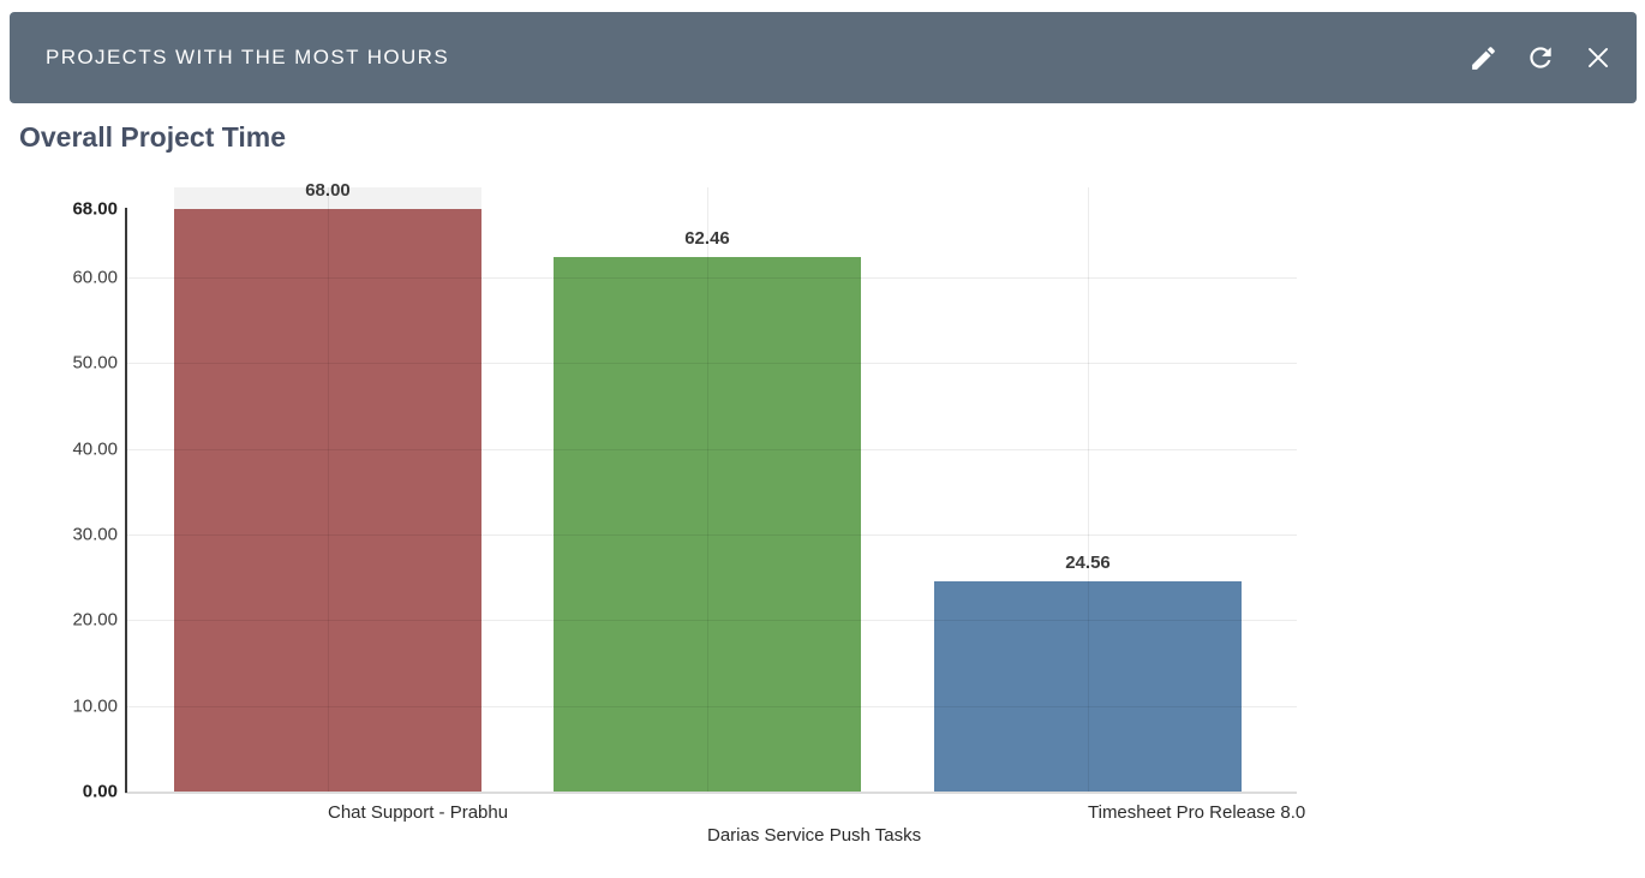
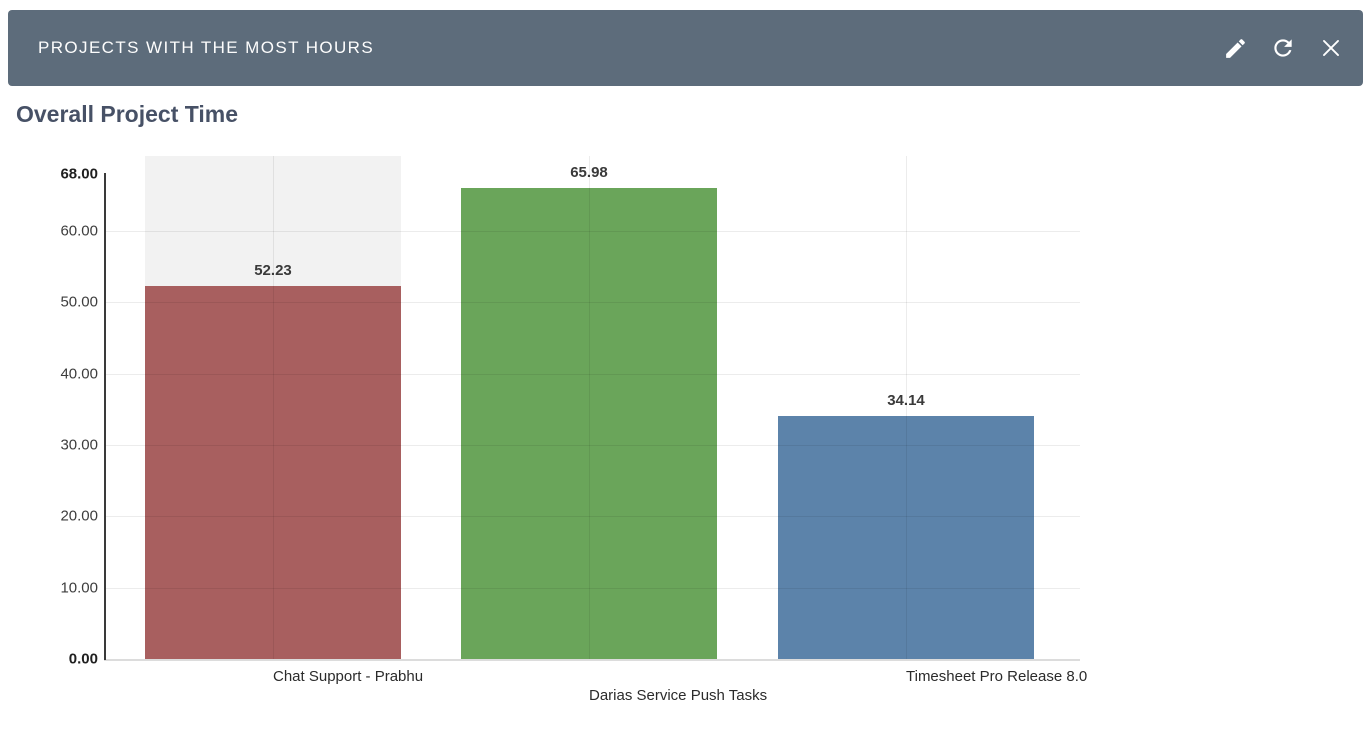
Chat Support - Prabhu: 68.00 -> 52.23
Darias Service Push Tasks: 62.46 -> 65.98
Timesheet Pro Release 8.0: 24.56 -> 34.14
